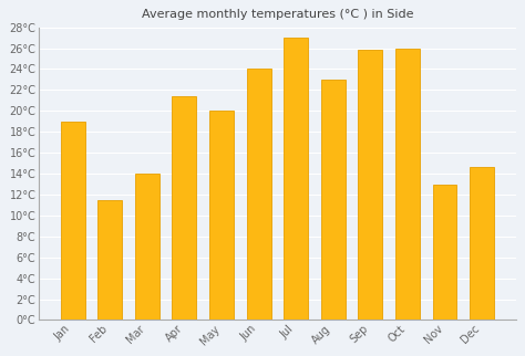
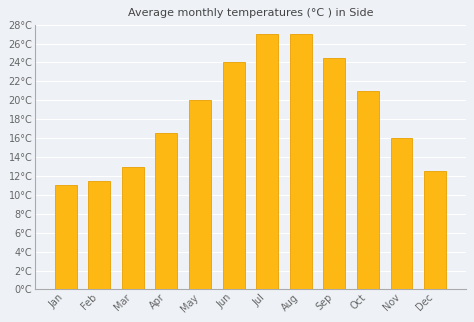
Jan: 19.0°C -> 11.0°C
Mar: 14.0°C -> 13.0°C
Apr: 21.4°C -> 16.5°C
Aug: 23.0°C -> 27.0°C
Sep: 25.8°C -> 24.5°C
Oct: 26.0°C -> 21.0°C
Nov: 13.0°C -> 16.0°C
Dec: 14.6°C -> 12.5°C
